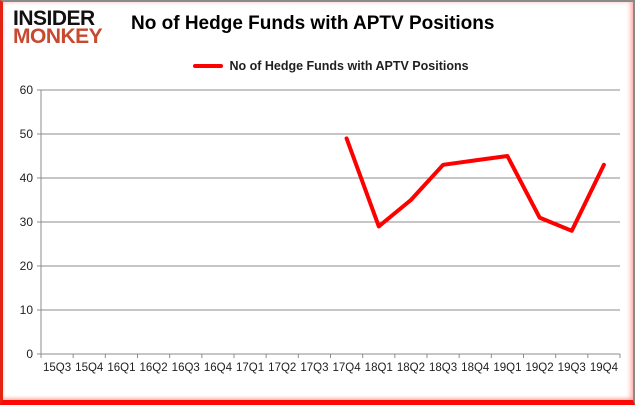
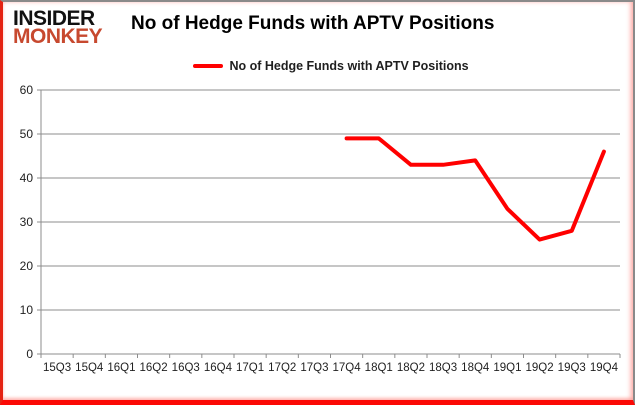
18Q1: 29 -> 49
18Q2: 35 -> 43
19Q1: 45 -> 33
19Q2: 31 -> 26
19Q4: 43 -> 46
